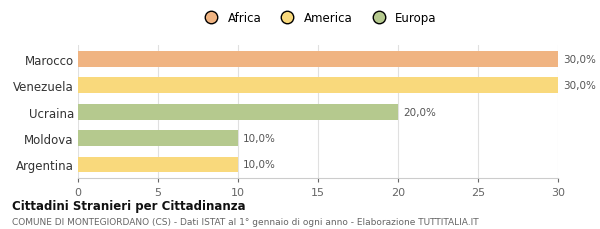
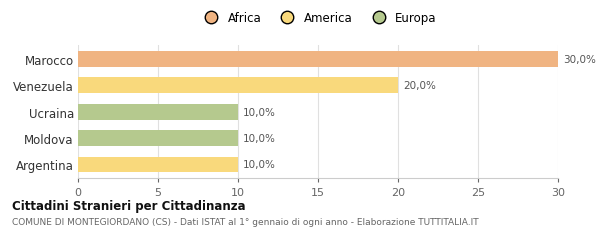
Venezuela: 30,0% -> 20,0%
Ucraina: 20,0% -> 10,0%
